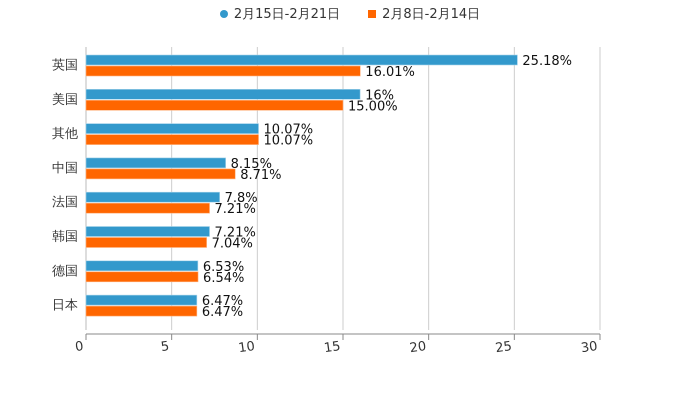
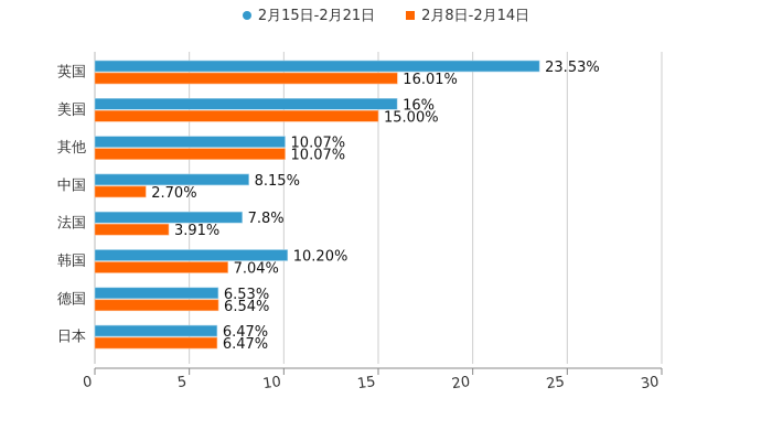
2月15日-2月21日/英国: 25.18% -> 23.53%
2月8日-2月14日/中国: 8.71% -> 2.70%
2月8日-2月14日/法国: 7.21% -> 3.91%
2月15日-2月21日/韩国: 7.21% -> 10.20%
